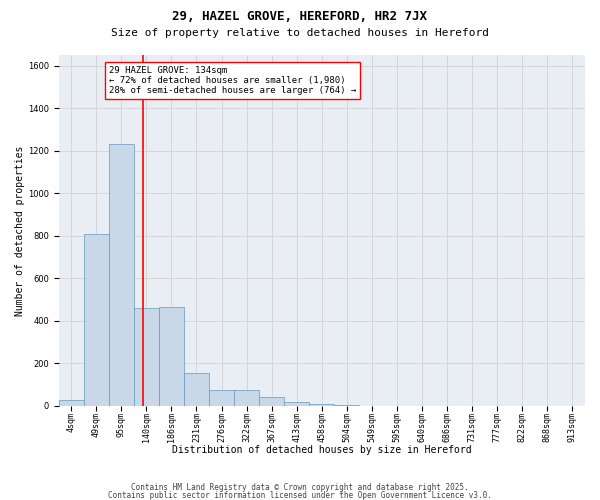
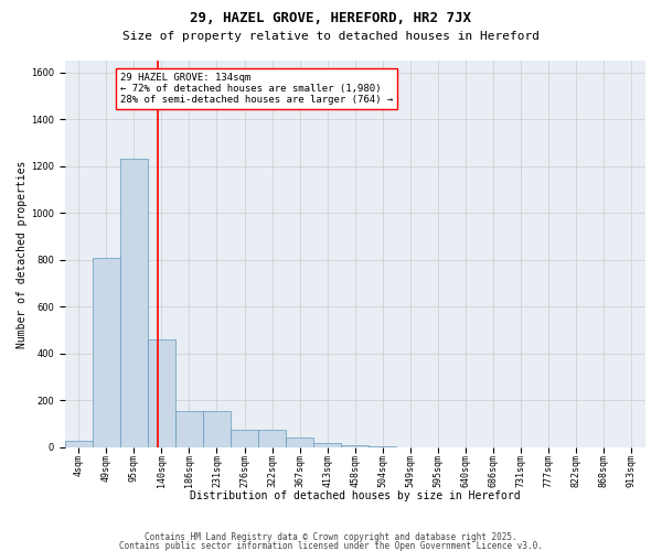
186sqm: 465 -> 155
